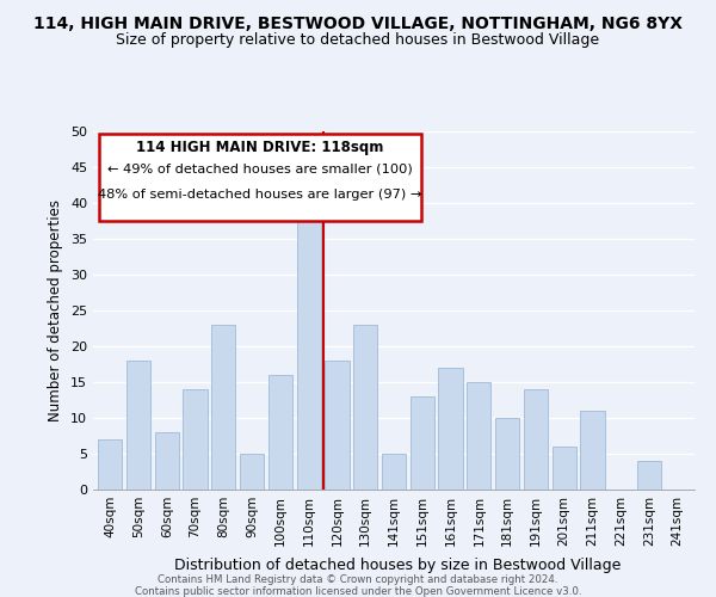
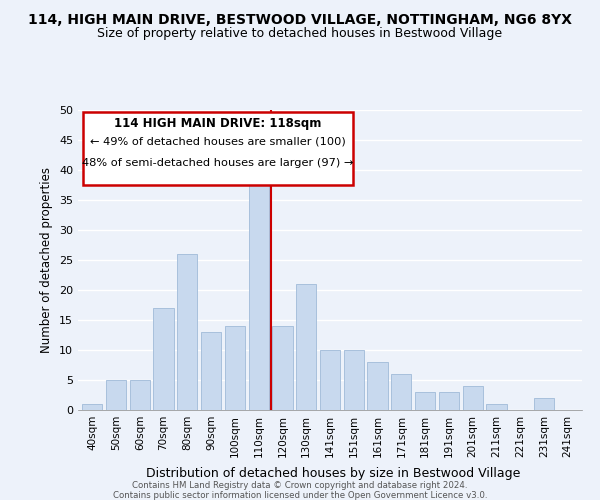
40sqm: 7 -> 1
50sqm: 18 -> 5
60sqm: 8 -> 5
70sqm: 14 -> 17
80sqm: 23 -> 26
90sqm: 5 -> 13
100sqm: 16 -> 14
120sqm: 18 -> 14
130sqm: 23 -> 21
141sqm: 5 -> 10
151sqm: 13 -> 10
161sqm: 17 -> 8
171sqm: 15 -> 6
181sqm: 10 -> 3
191sqm: 14 -> 3
201sqm: 6 -> 4
211sqm: 11 -> 1
231sqm: 4 -> 2
